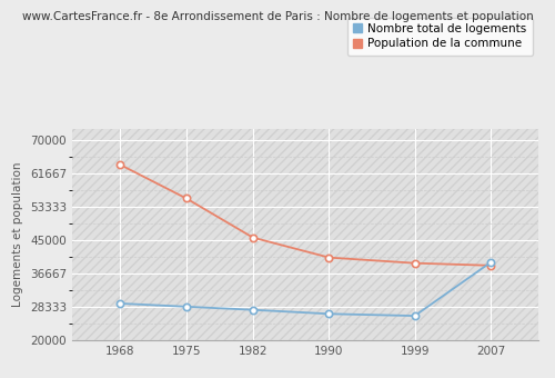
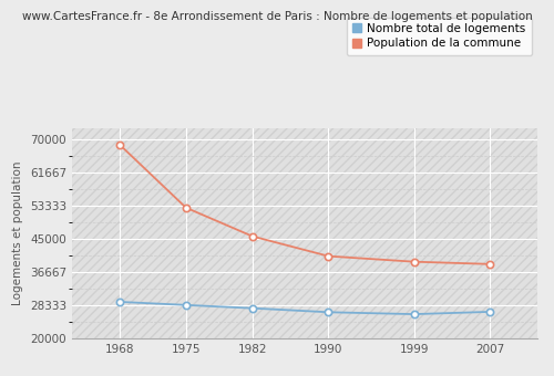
Population de la commune/1968: 64000 -> 68800
Population de la commune/1975: 55500 -> 52900
Nombre total de logements/2007: 39500 -> 26700
